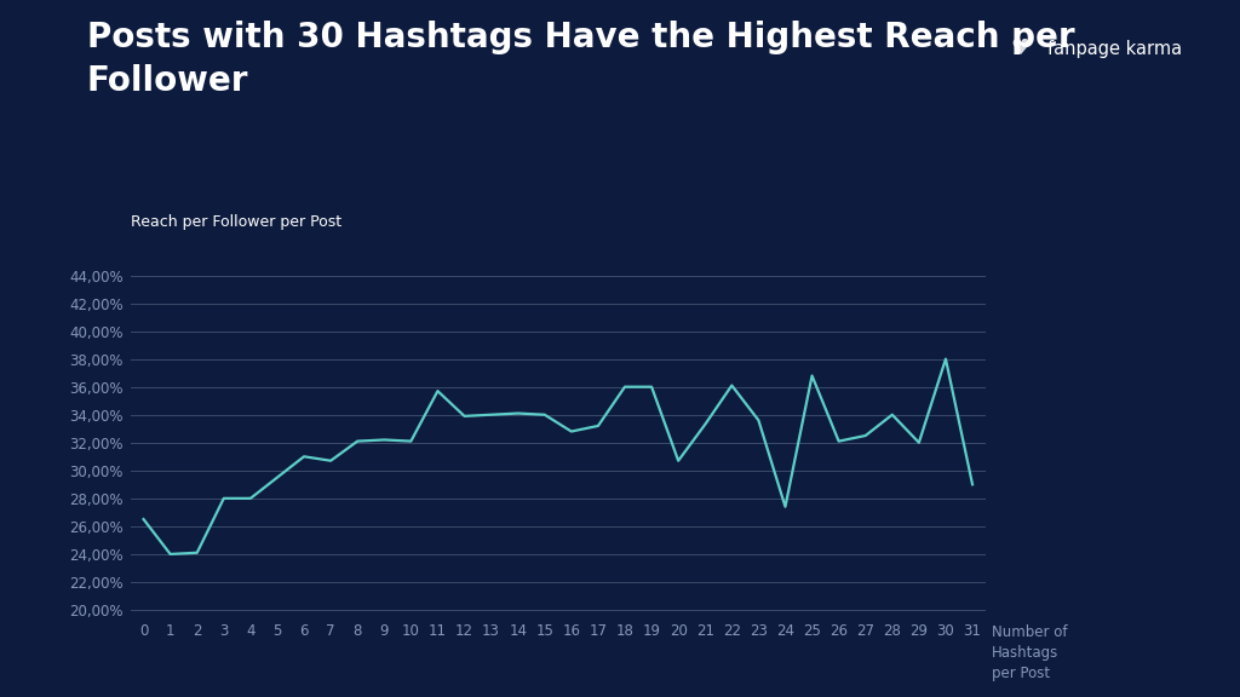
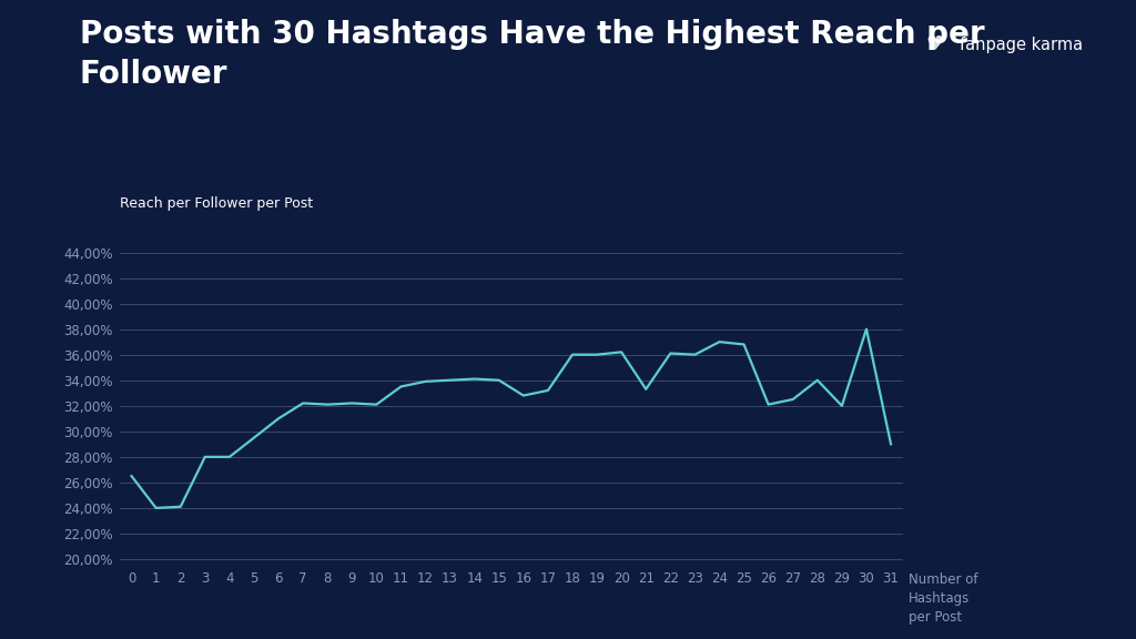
7: 30,7% -> 32,2%
11: 35,7% -> 33,5%
20: 30,7% -> 36,2%
23: 33,6% -> 36,0%
24: 27,4% -> 37,0%
